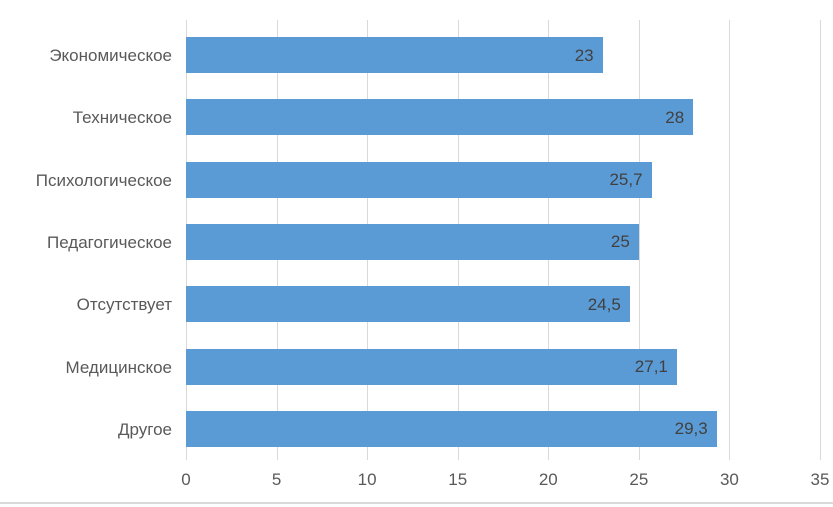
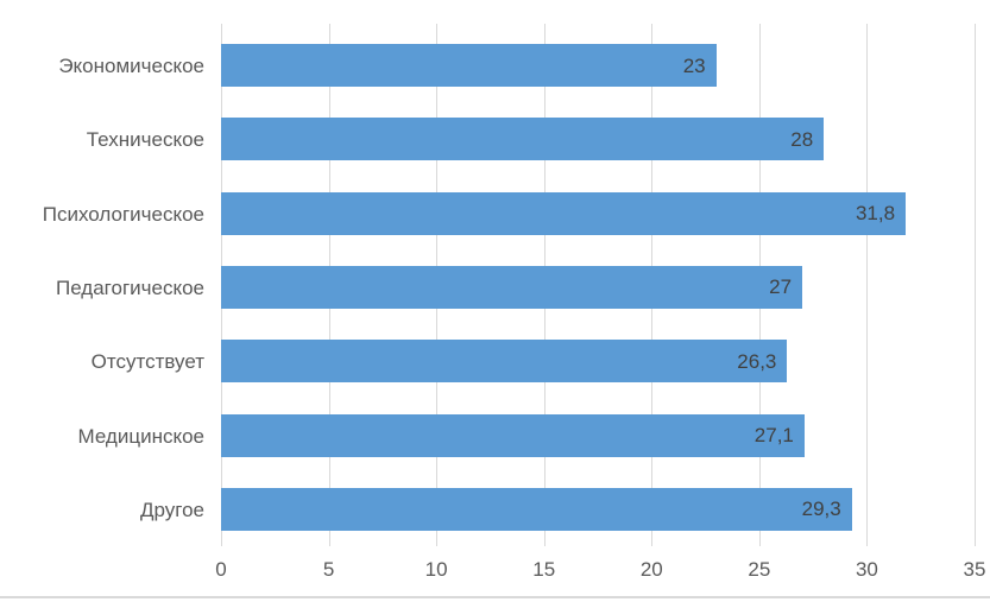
Психологическое: 25,7 -> 31,8
Педагогическое: 25 -> 27
Отсутствует: 24,5 -> 26,3
